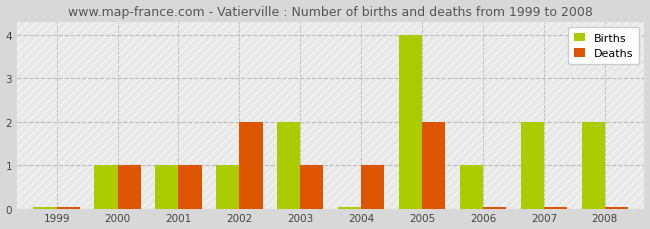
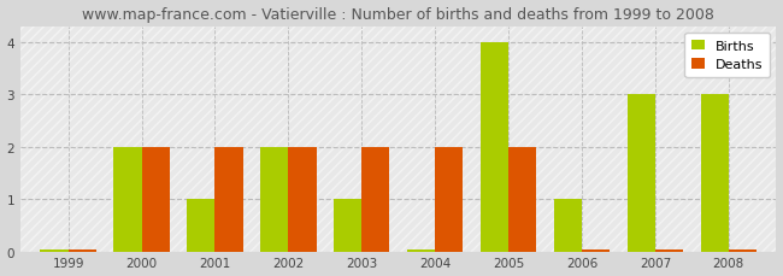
Births/2000: 1 -> 2
Deaths/2000: 1 -> 2
Deaths/2001: 1 -> 2
Births/2002: 1 -> 2
Births/2003: 2 -> 1
Deaths/2003: 1 -> 2
Deaths/2004: 1 -> 2
Births/2007: 2 -> 3
Births/2008: 2 -> 3
